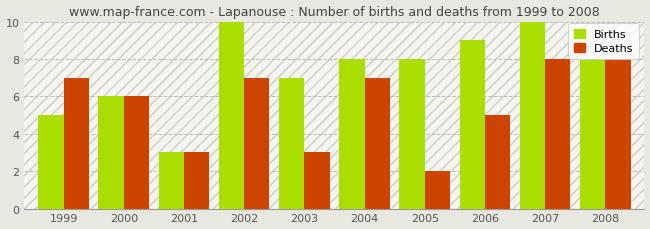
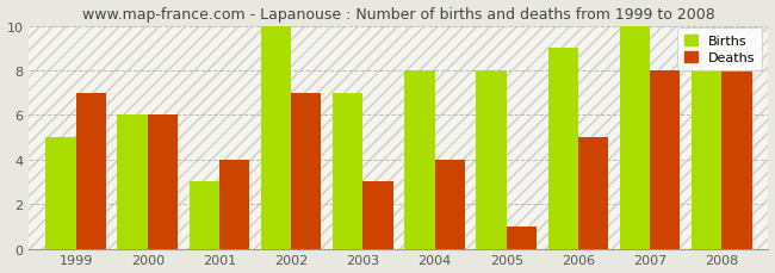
Deaths/2001: 3 -> 4
Deaths/2004: 7 -> 4
Deaths/2005: 2 -> 1
